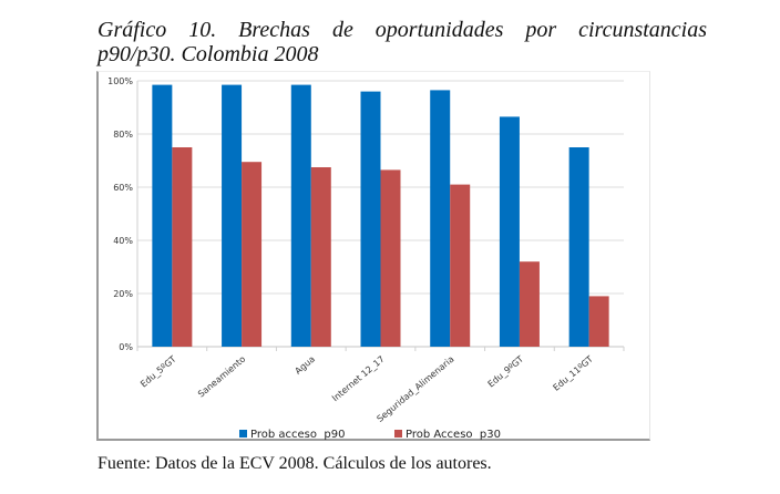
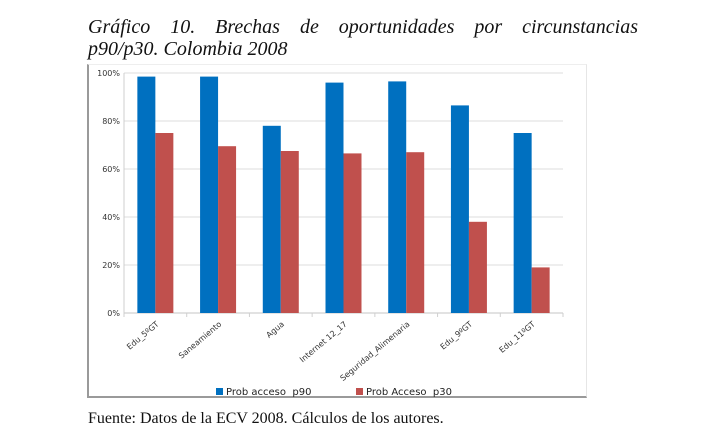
Prob acceso p90/Agua: 98% -> 78%
Prob Acceso p30/Seguridad_Alimenaria: 61% -> 67%
Prob Acceso p30/Edu_9ºGT: 32% -> 38%
